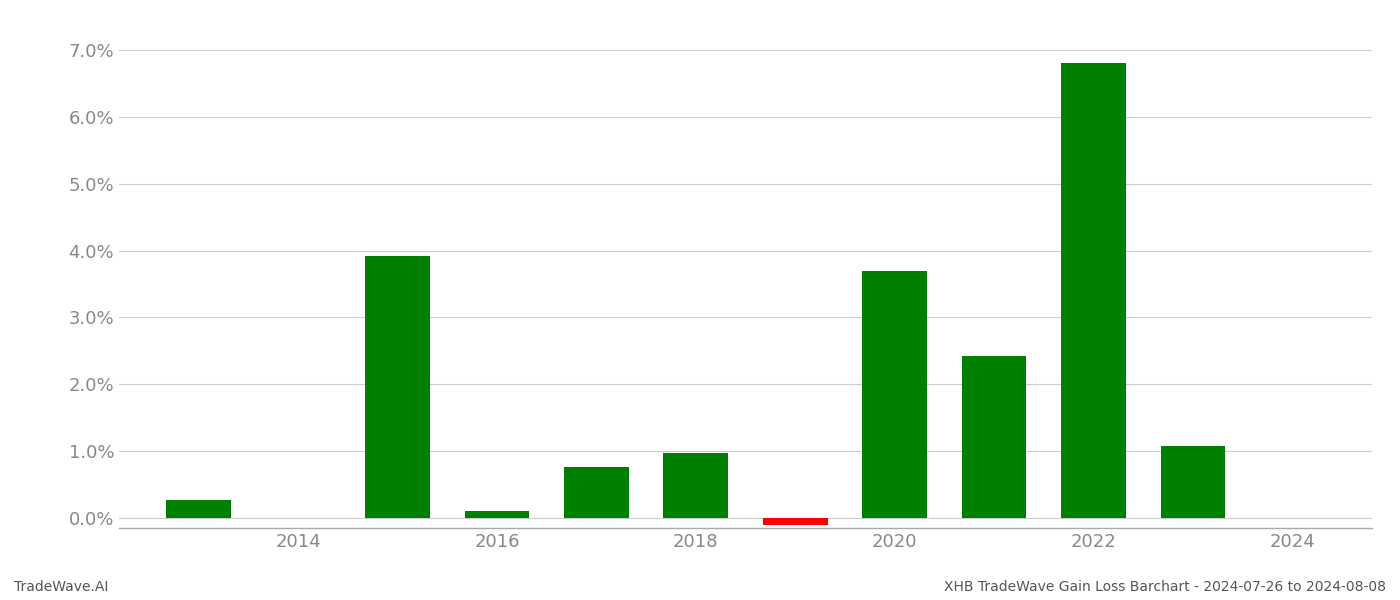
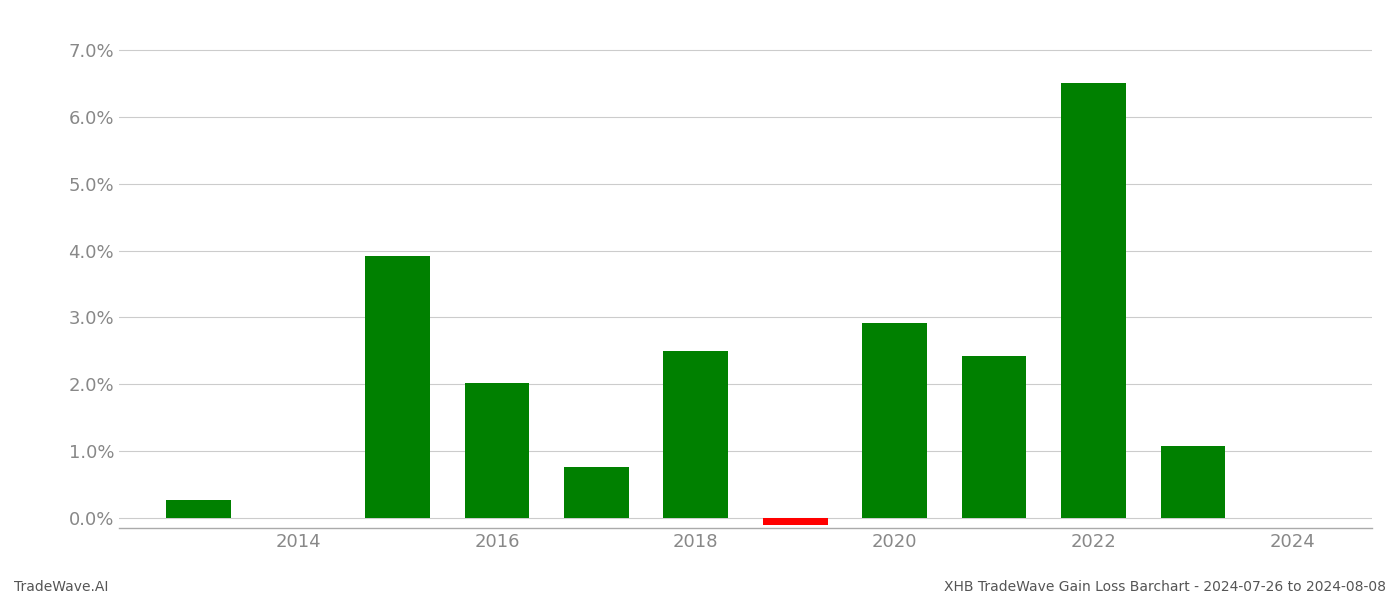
2016: 0.10% -> 2.02%
2018: 0.97% -> 2.50%
2020: 3.70% -> 2.92%
2022: 6.80% -> 6.50%
